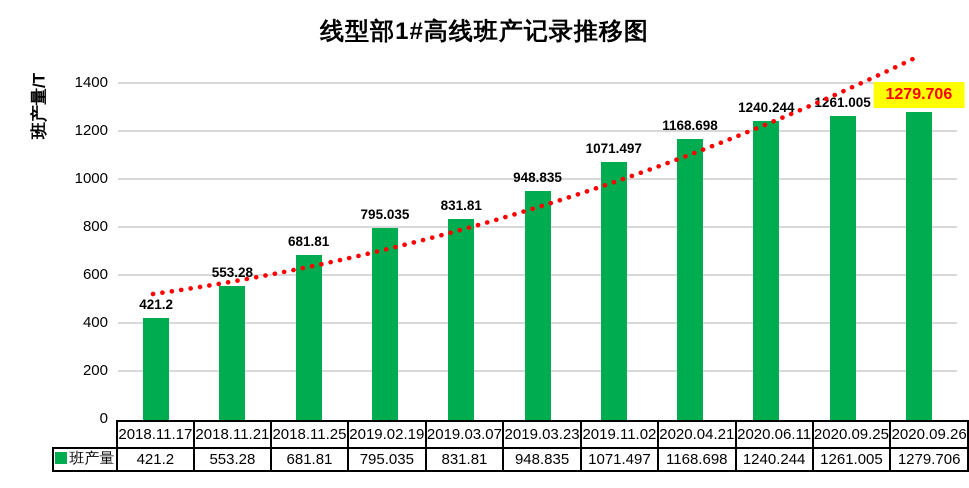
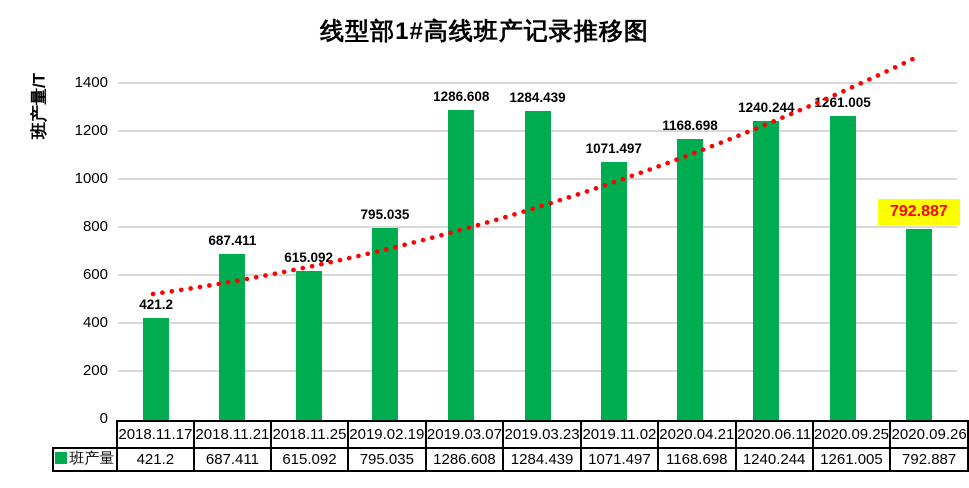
2018.11.21: 553.28 -> 687.411
2018.11.25: 681.81 -> 615.092
2019.03.07: 831.81 -> 1286.608
2019.03.23: 948.835 -> 1284.439
2020.09.26: 1279.706 -> 792.887
